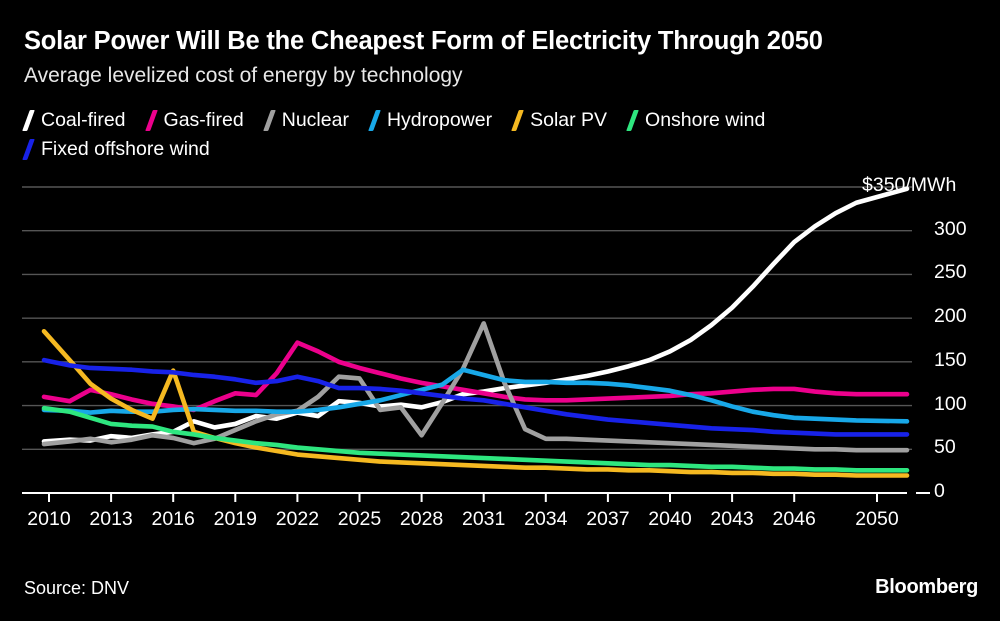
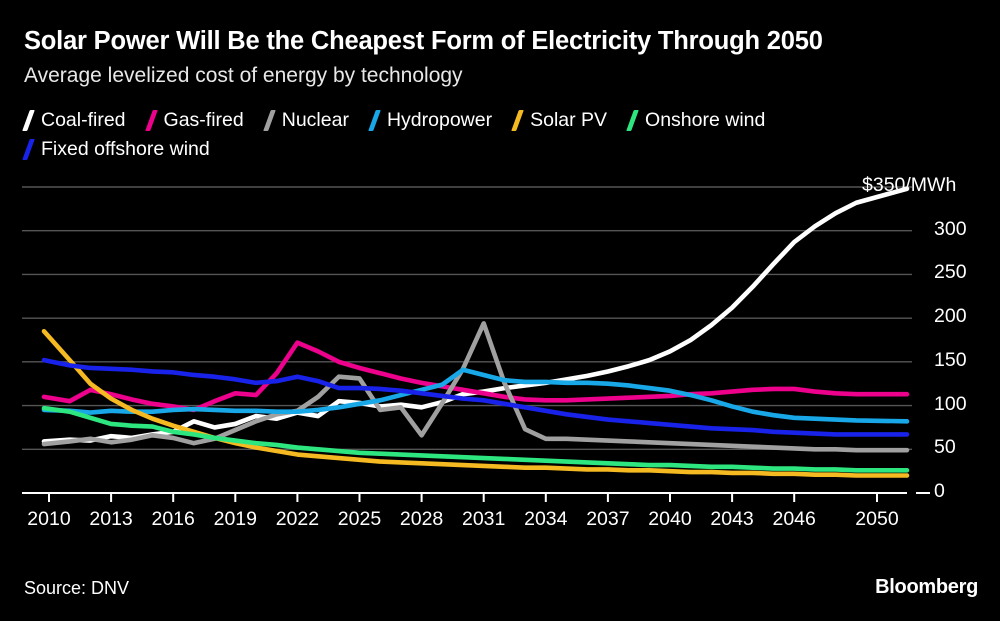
Solar PV/2016: 140 -> 80
